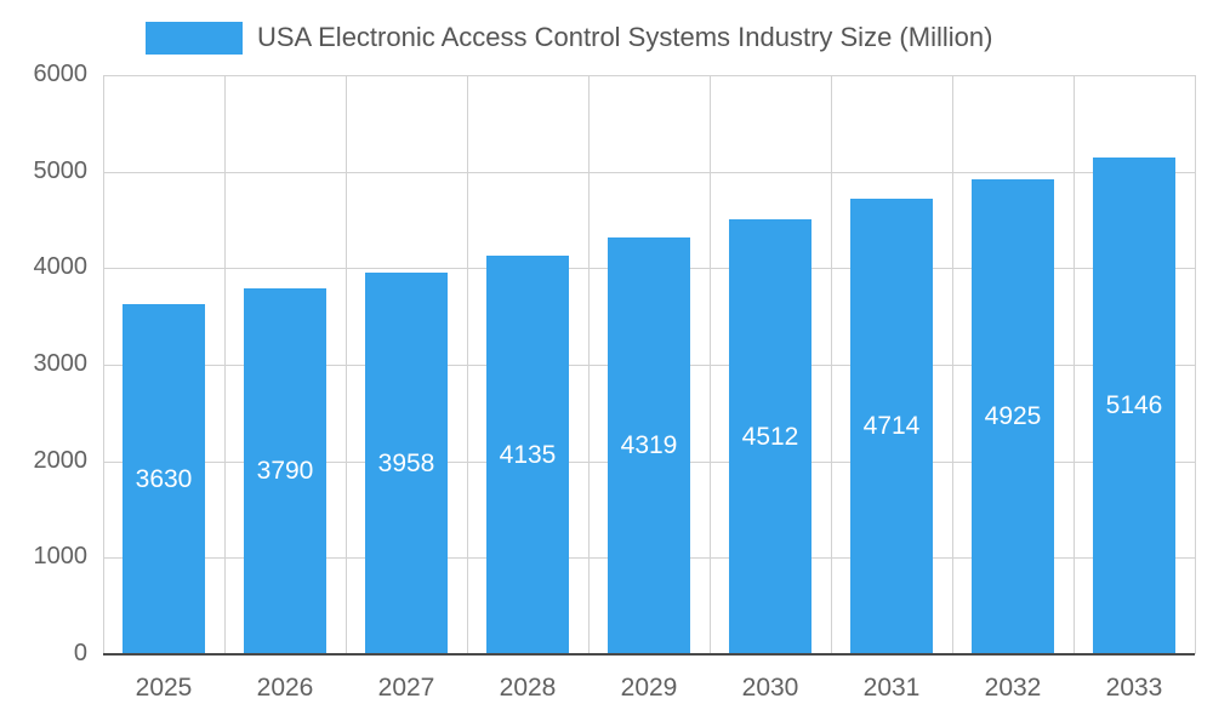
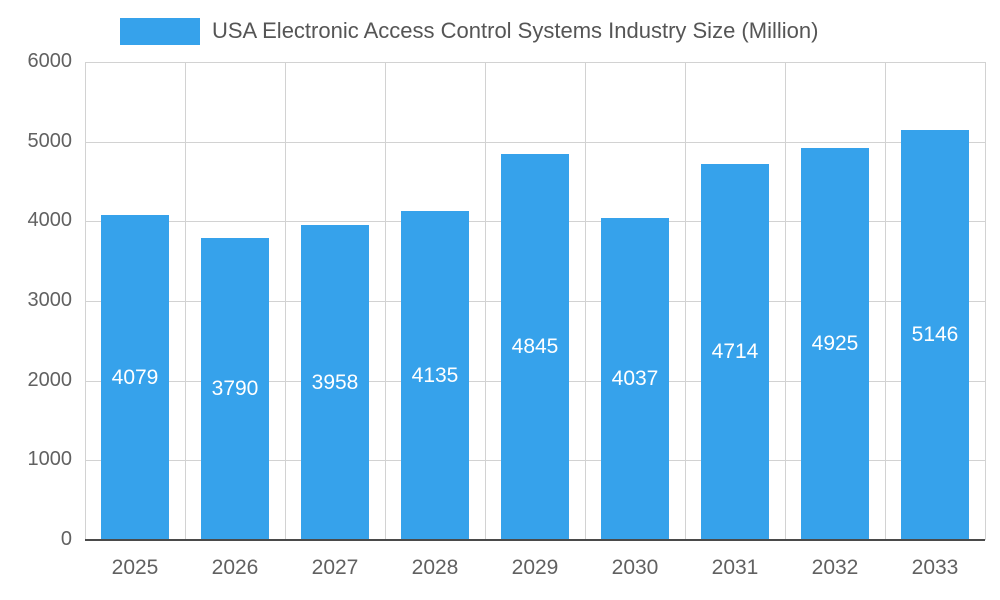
2025: 3630 -> 4079
2029: 4319 -> 4845
2030: 4512 -> 4037
